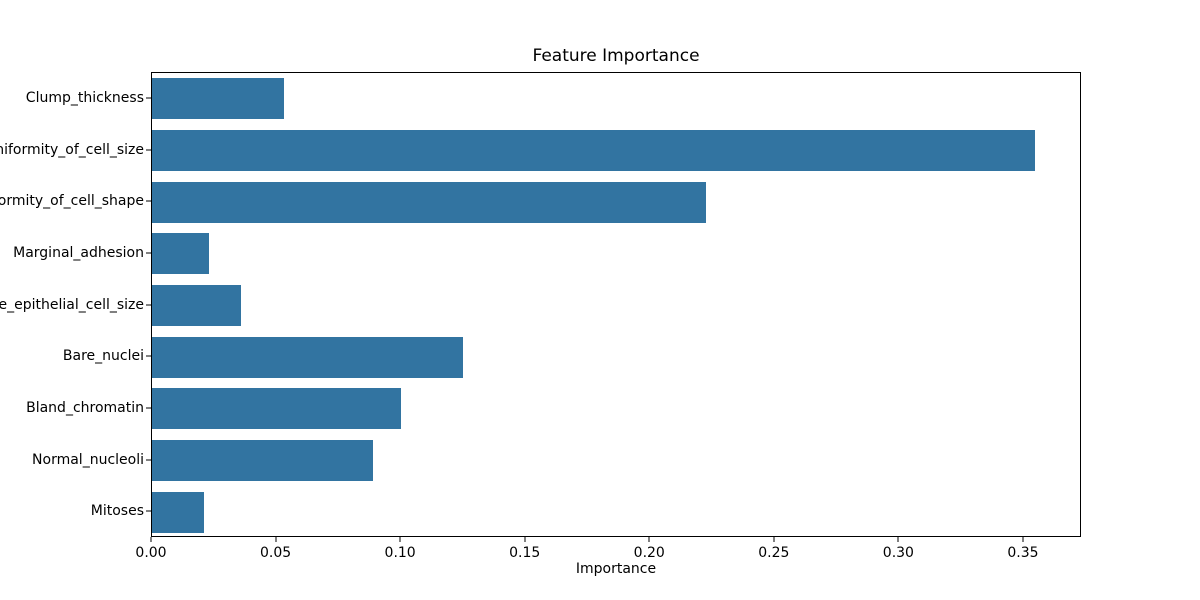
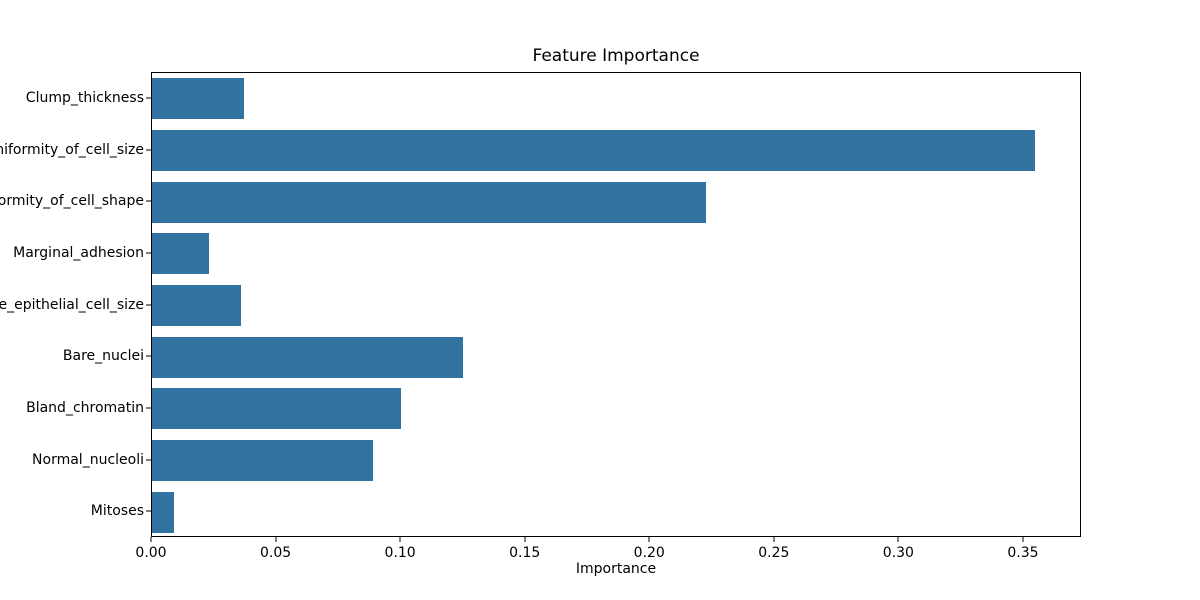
Clump_thickness: 0.053 -> 0.037
Mitoses: 0.021 -> 0.009
